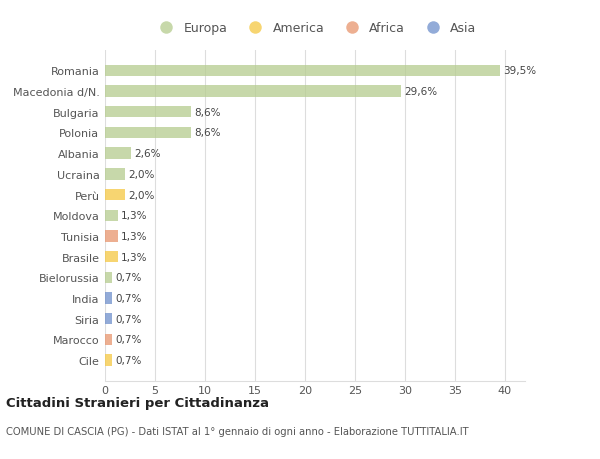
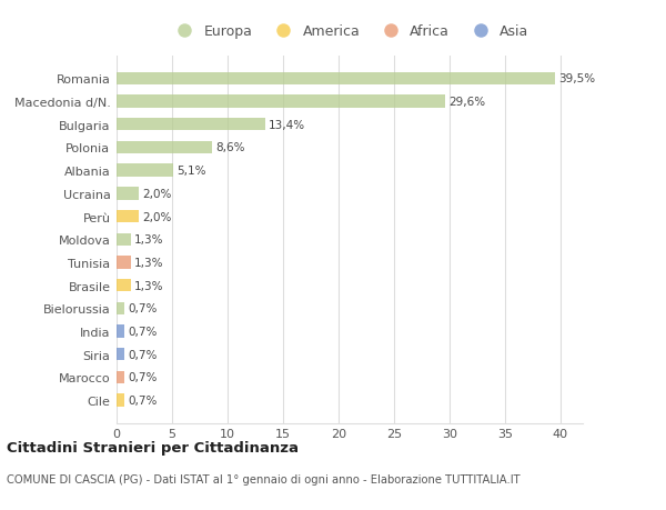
Bulgaria: 8,6% -> 13,4%
Albania: 2,6% -> 5,1%
